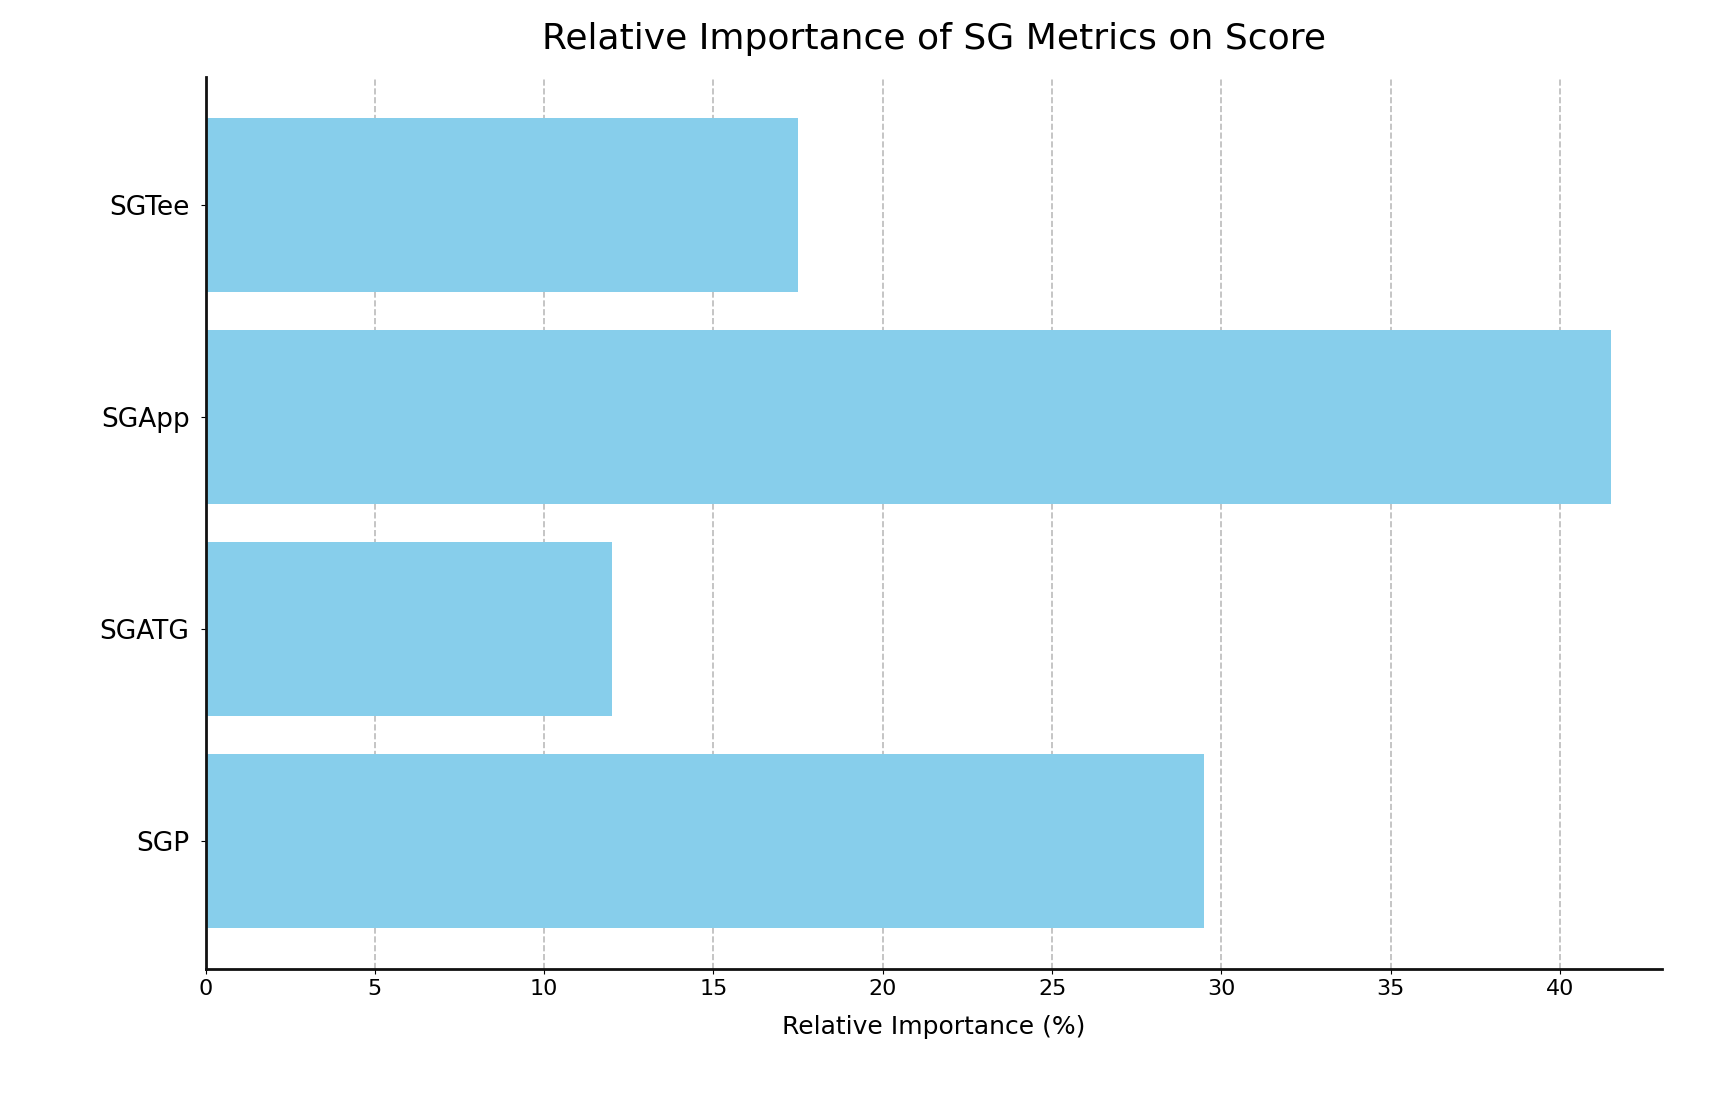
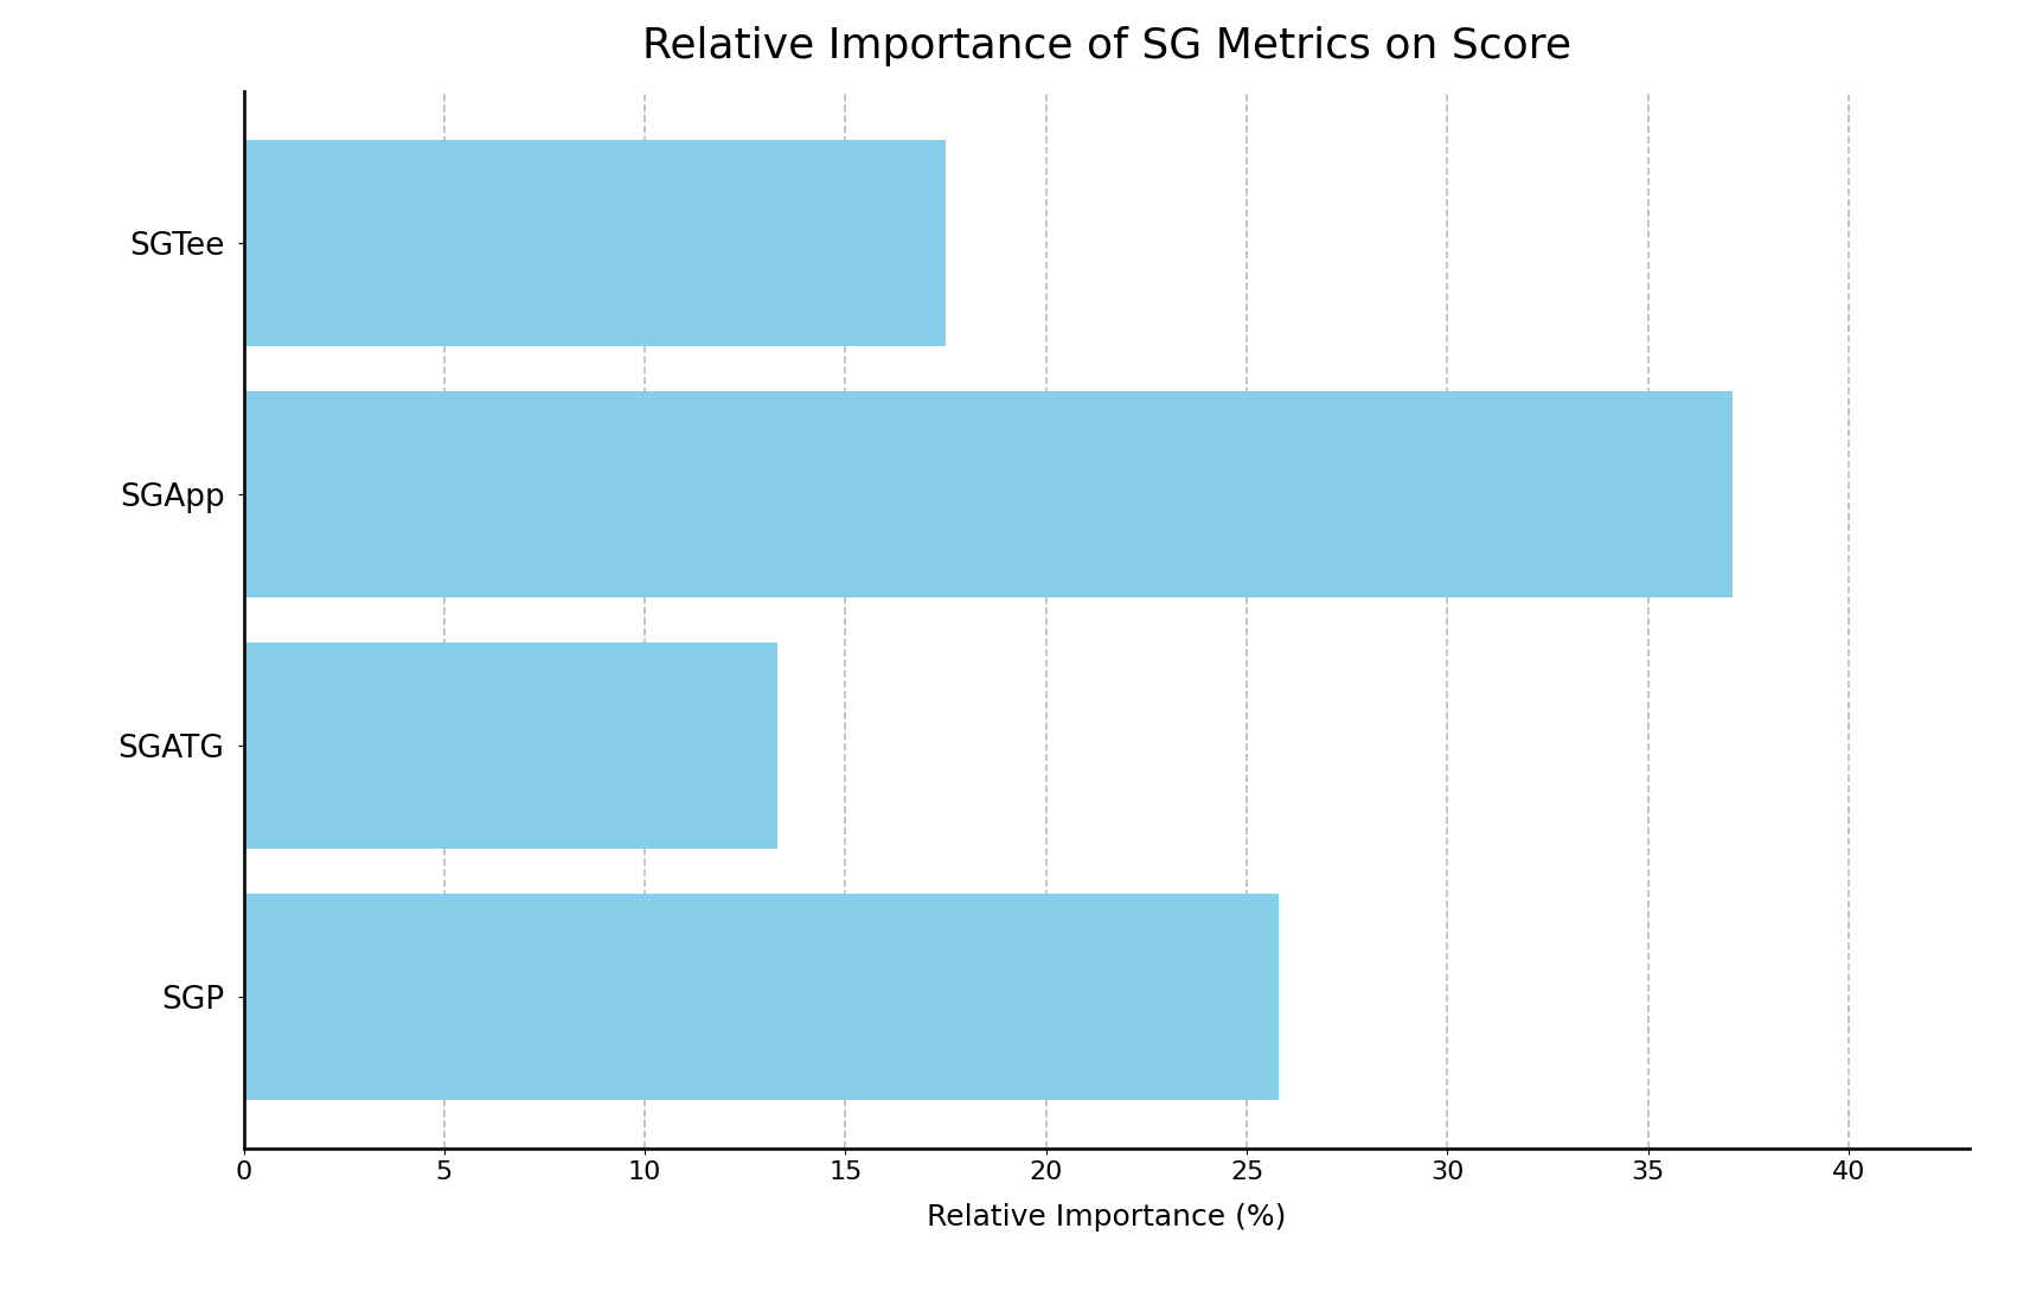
SGApp: 41.5 -> 37.1
SGATG: 12.0 -> 13.3
SGP: 29.5 -> 25.8
